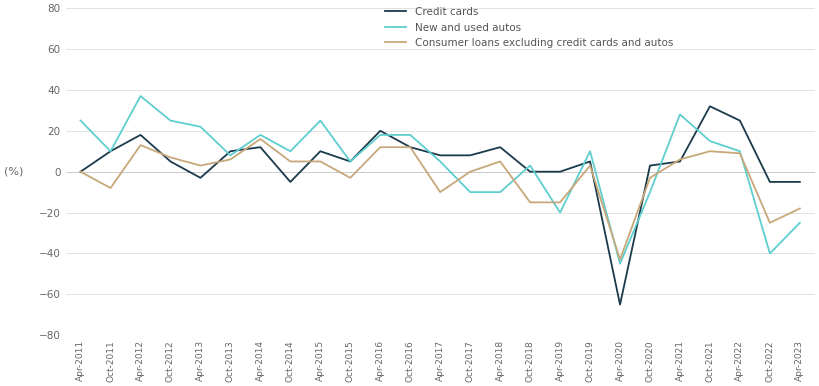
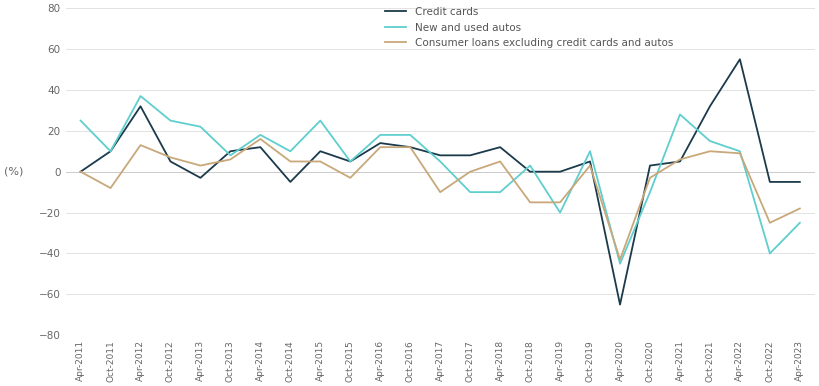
Credit cards/Apr-2012: 18 -> 32
Credit cards/Apr-2016: 20 -> 14
Credit cards/Apr-2022: 25 -> 55
